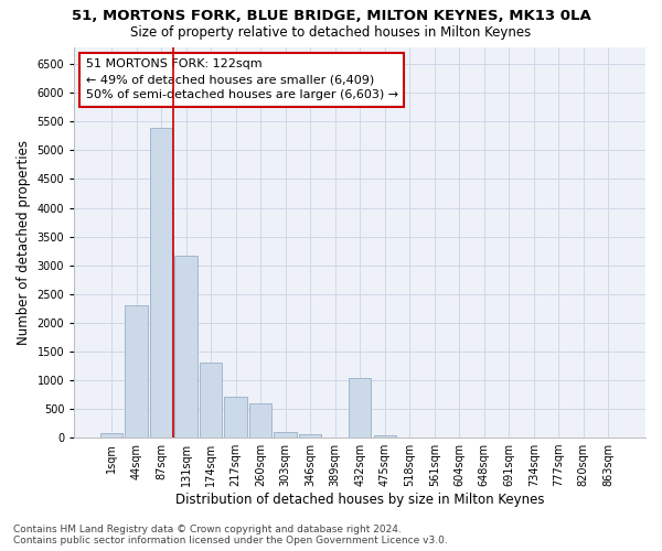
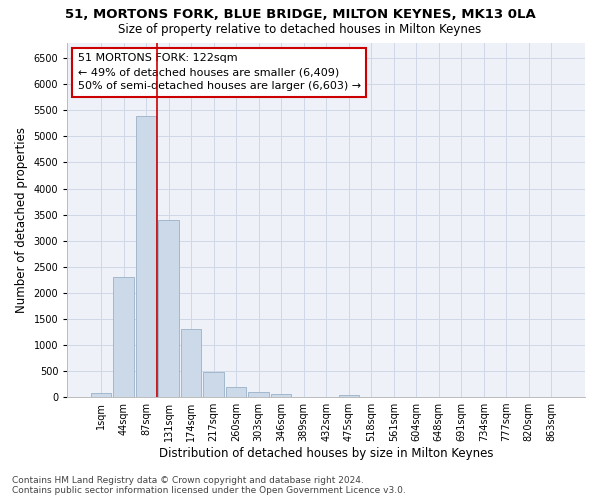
131sqm: 3160 -> 3400
217sqm: 720 -> 490
260sqm: 600 -> 200
432sqm: 1040 -> 0
